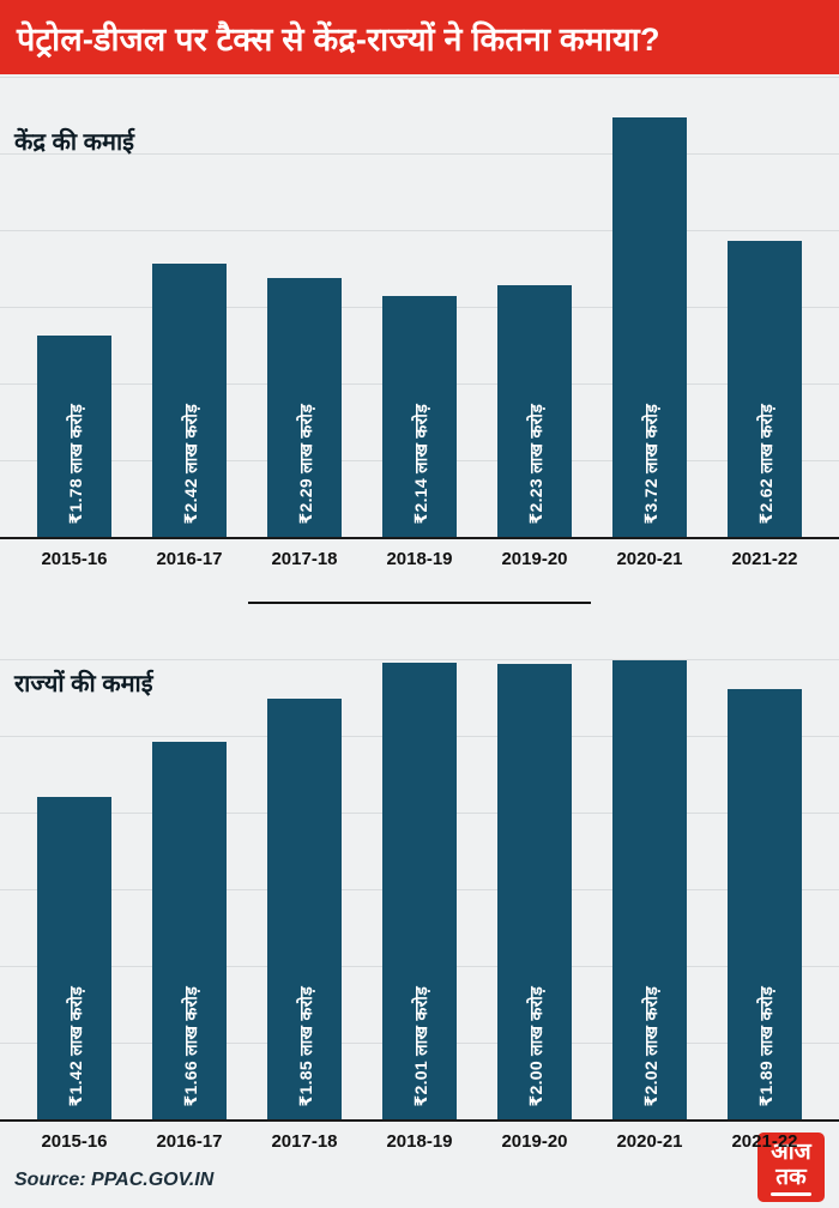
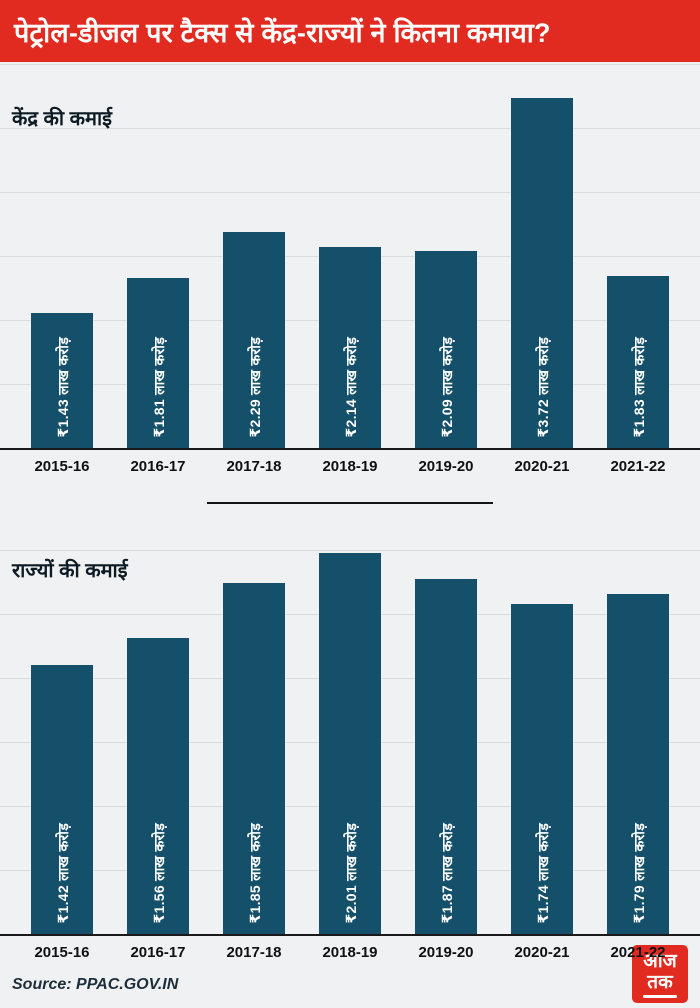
केंद्र की कमाई/2015-16: 1.78 -> 1.43
केंद्र की कमाई/2016-17: 2.42 -> 1.81
केंद्र की कमाई/2019-20: 2.23 -> 2.09
केंद्र की कमाई/2021-22: 2.62 -> 1.83
राज्यों की कमाई/2016-17: 1.66 -> 1.56
राज्यों की कमाई/2019-20: 2.00 -> 1.87
राज्यों की कमाई/2020-21: 2.02 -> 1.74
राज्यों की कमाई/2021-22: 1.89 -> 1.79
